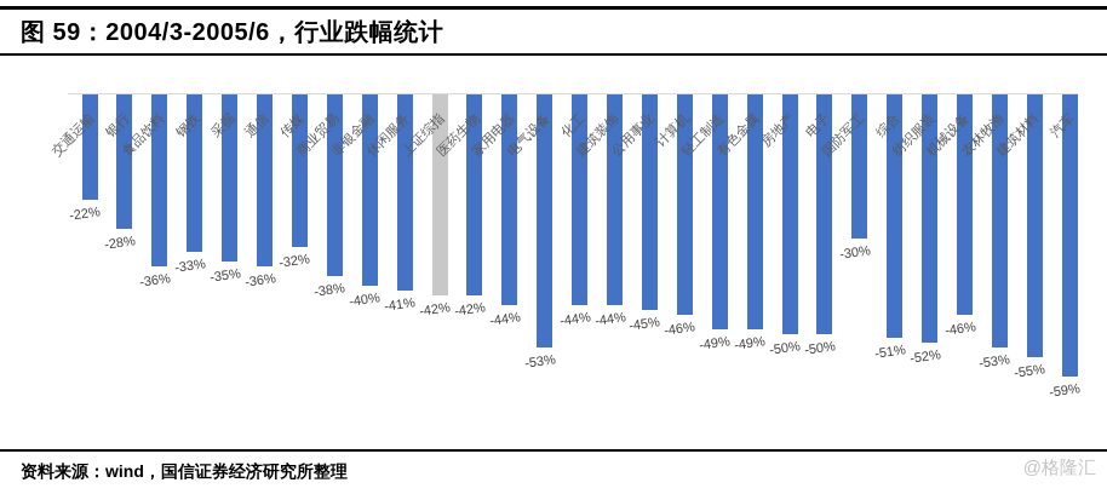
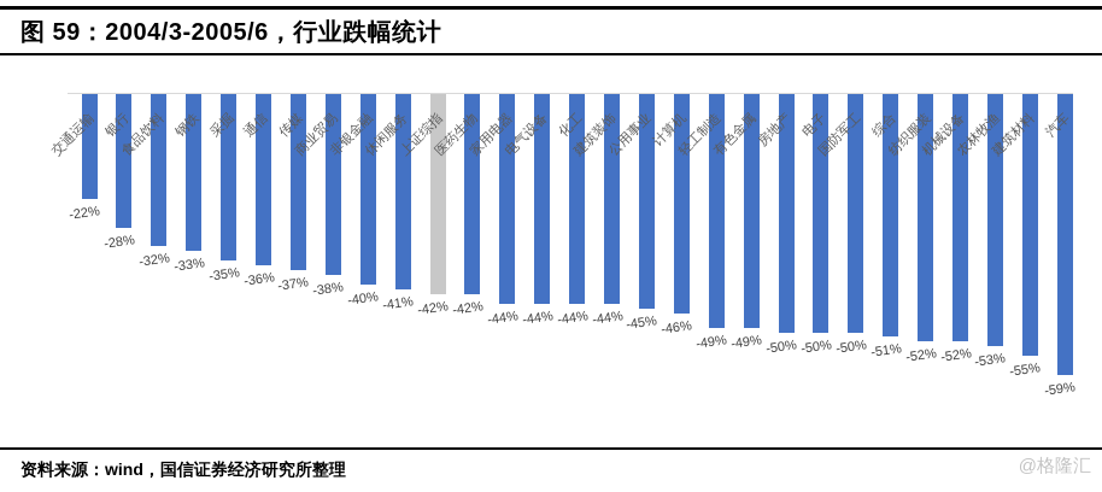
食品饮料: -36% -> -32%
传媒: -32% -> -37%
电气设备: -53% -> -44%
国防军工: -30% -> -50%
机械设备: -46% -> -52%
